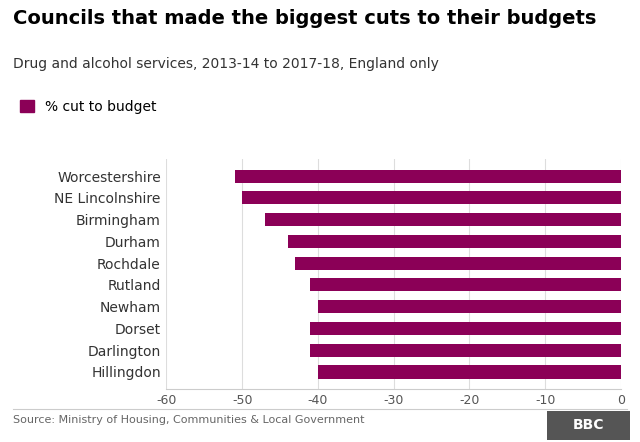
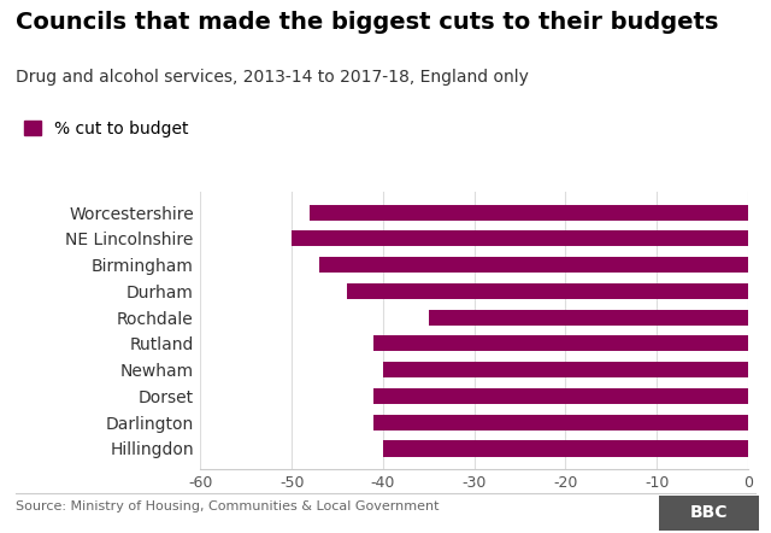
Worcestershire: -51 -> -48
Rochdale: -43 -> -35
